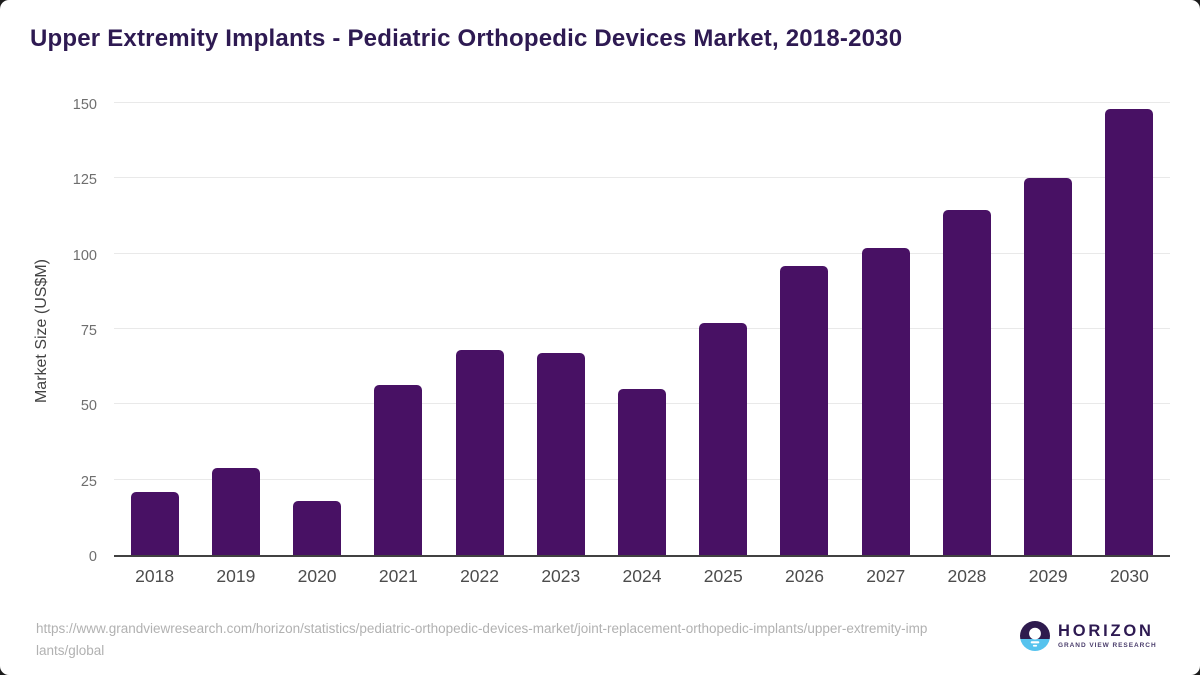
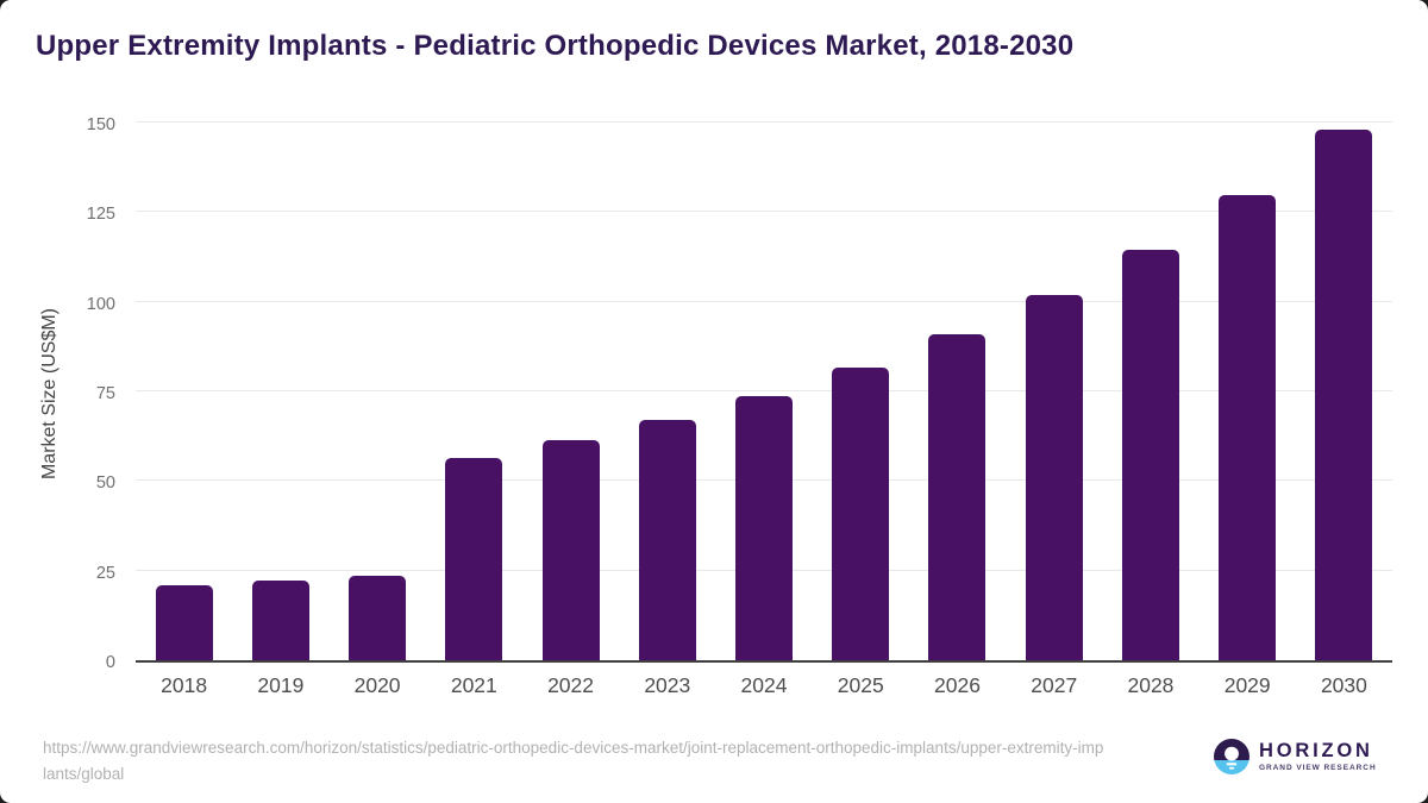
2019: 29 -> 22
2020: 18 -> 24
2022: 68 -> 62
2024: 55 -> 74
2025: 77 -> 82
2026: 96 -> 91
2029: 125 -> 130
